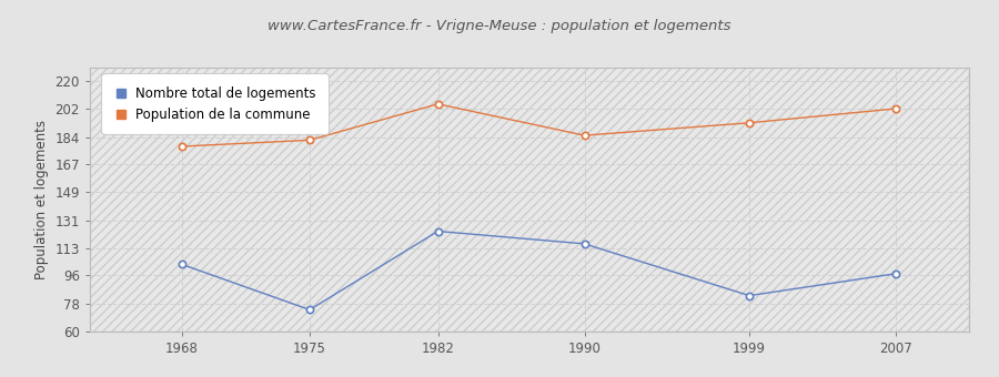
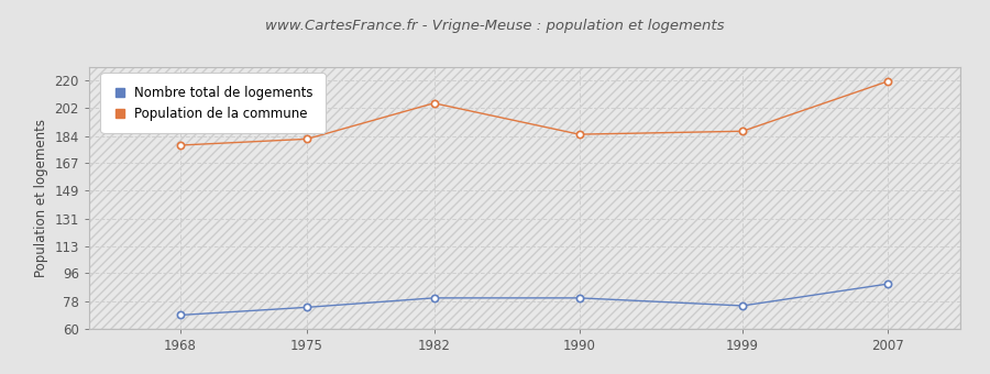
Nombre total de logements/1968: 103 -> 69
Nombre total de logements/1982: 124 -> 80
Nombre total de logements/1990: 116 -> 80
Nombre total de logements/1999: 83 -> 75
Population de la commune/1999: 193 -> 187
Nombre total de logements/2007: 97 -> 89
Population de la commune/2007: 202 -> 219
